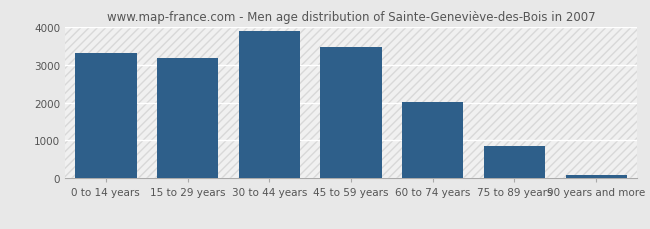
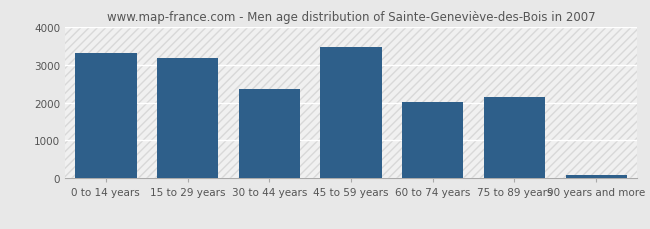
30 to 44 years: 3880 -> 2350
75 to 89 years: 850 -> 2150
